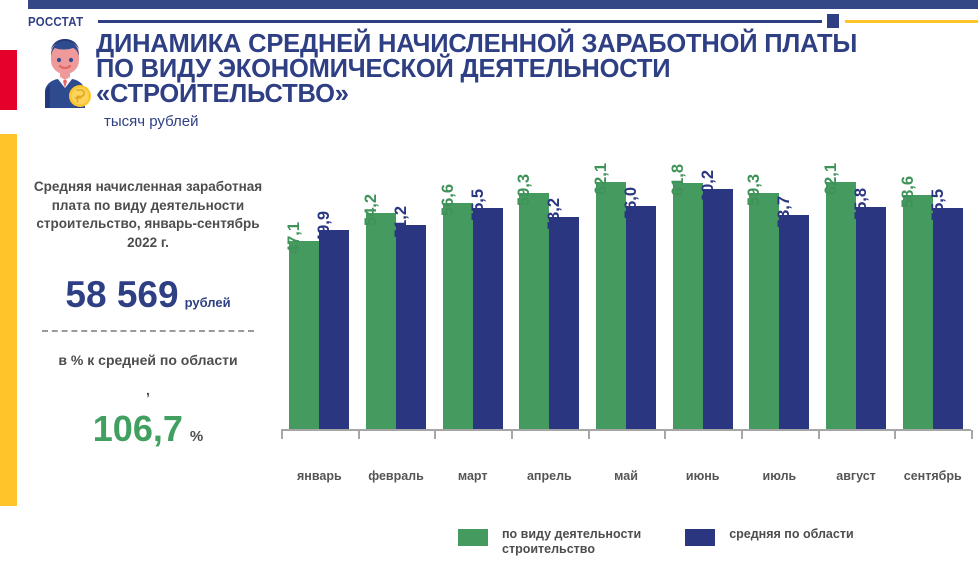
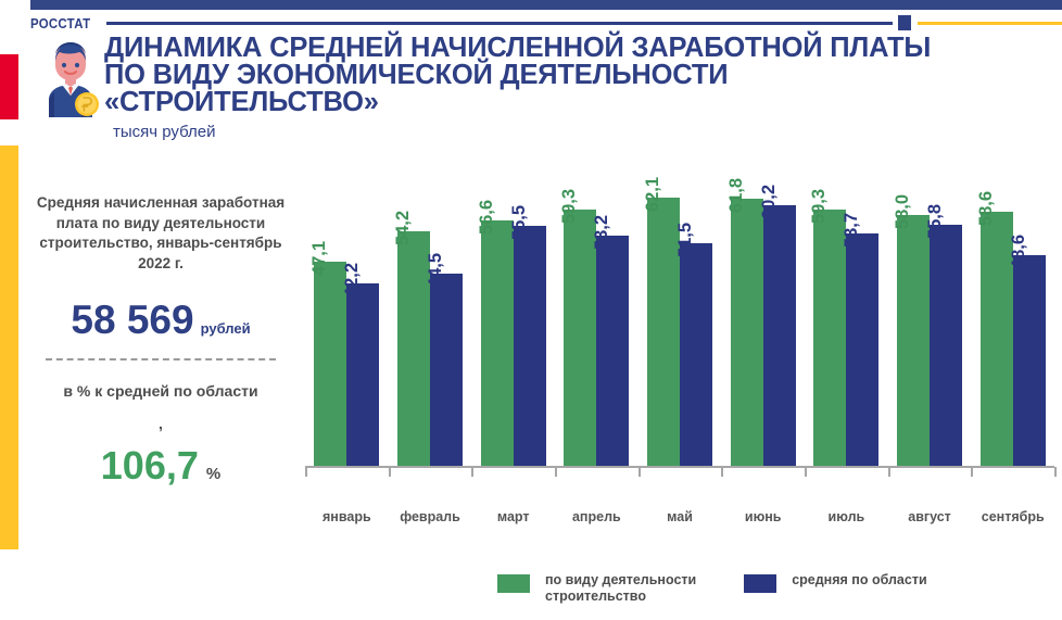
средняя по области/январь: 49,9 -> 42,2
средняя по области/февраль: 51,2 -> 44,5
средняя по области/май: 56,0 -> 51,5
по виду деятельности строительство/август: 62,1 -> 58,0
средняя по области/сентябрь: 55,5 -> 48,6
